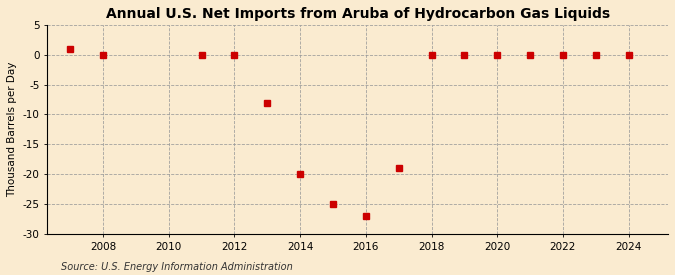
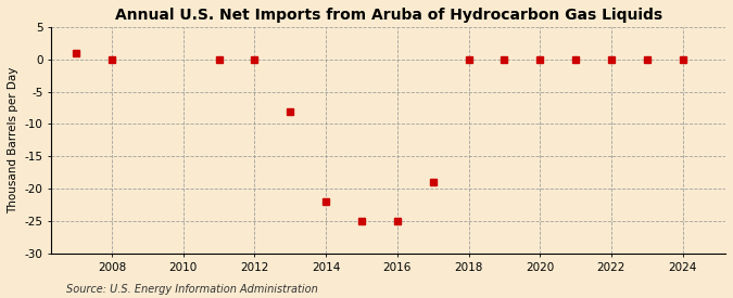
2014: -20 -> -22
2016: -27 -> -25
